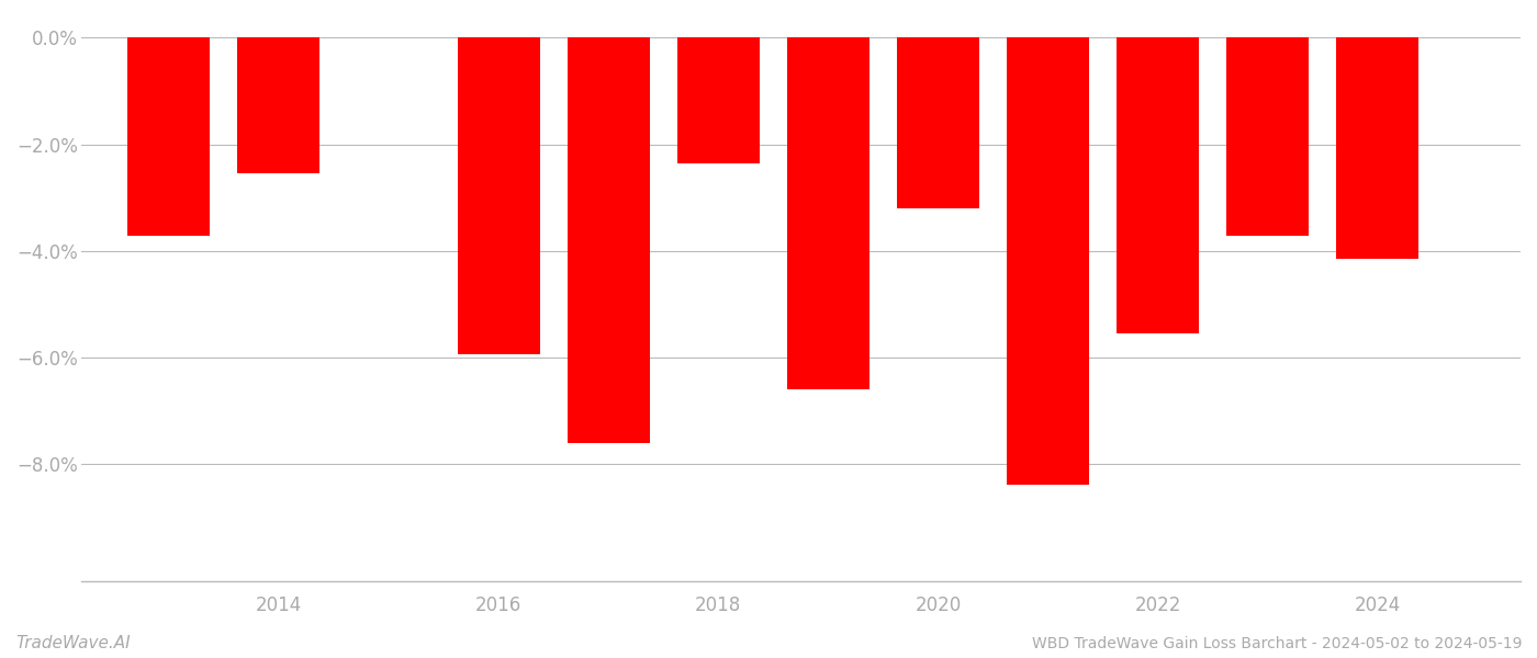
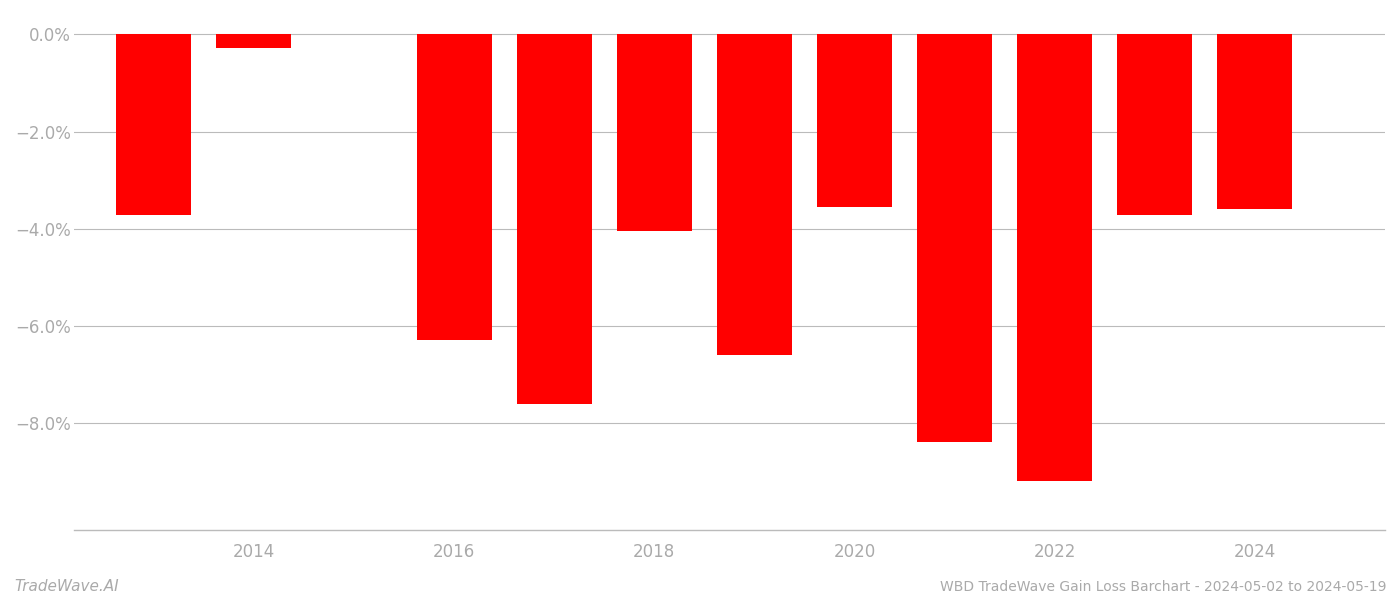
2014: -2.55% -> -0.28%
2016: -5.95% -> -6.30%
2018: -2.35% -> -4.05%
2020: -3.20% -> -3.55%
2022: -5.55% -> -9.20%
2024: -4.15% -> -3.60%
